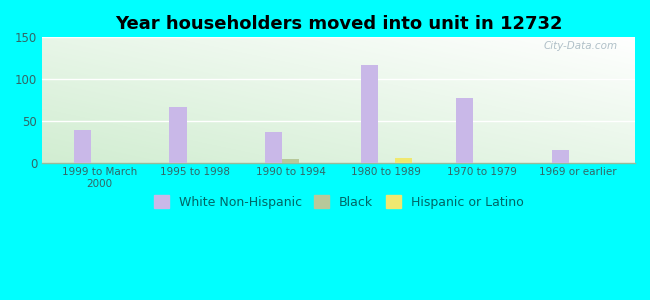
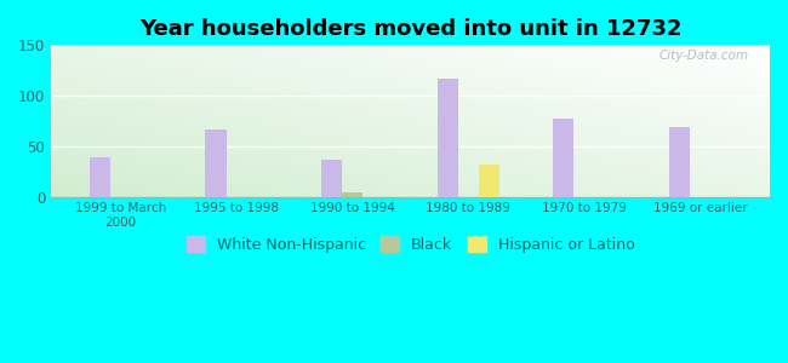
Hispanic or Latino/1980 to 1989: 6 -> 32
White Non-Hispanic/1969 or earlier: 16 -> 70
